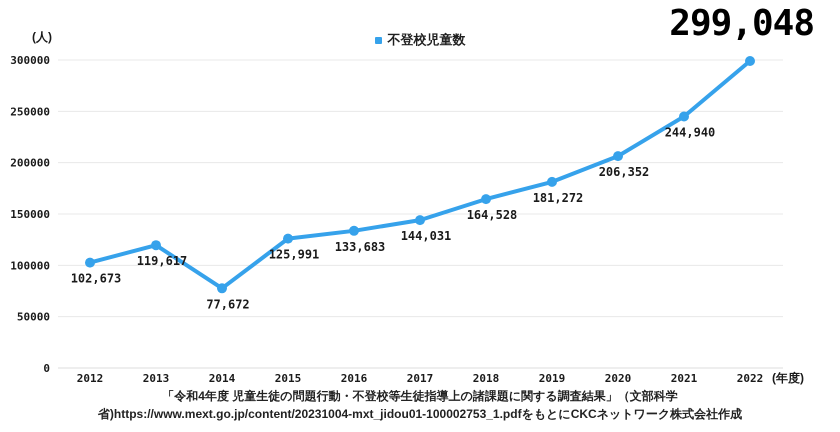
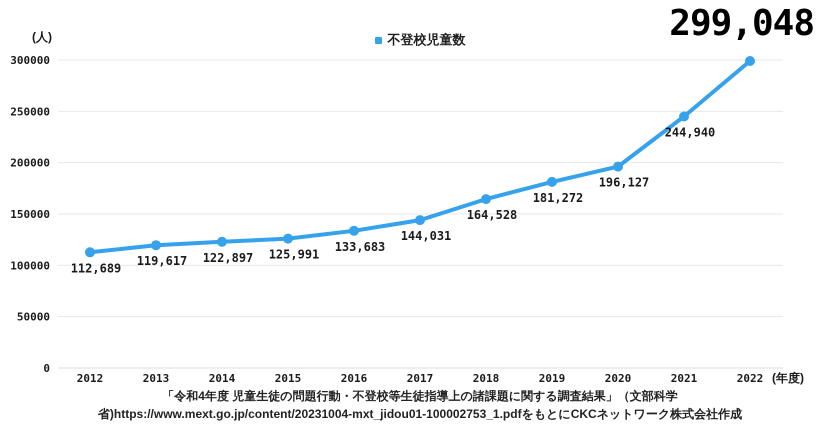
2012: 102,673 -> 112,689
2014: 77,672 -> 122,897
2020: 206,352 -> 196,127
